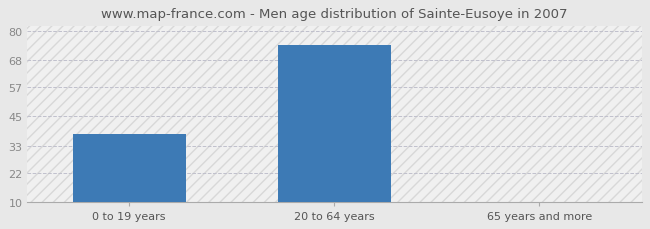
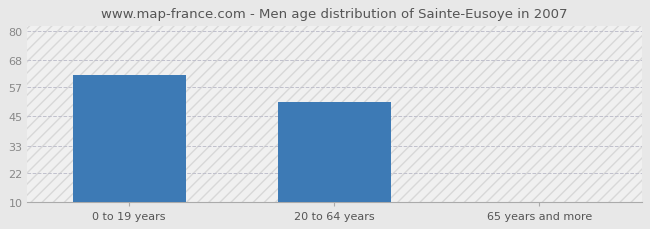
0 to 19 years: 38 -> 62
20 to 64 years: 74 -> 51
